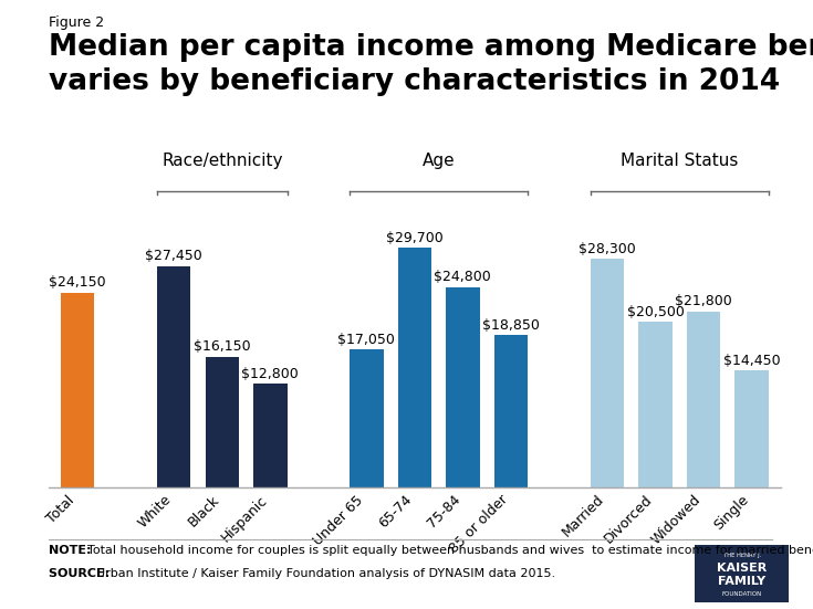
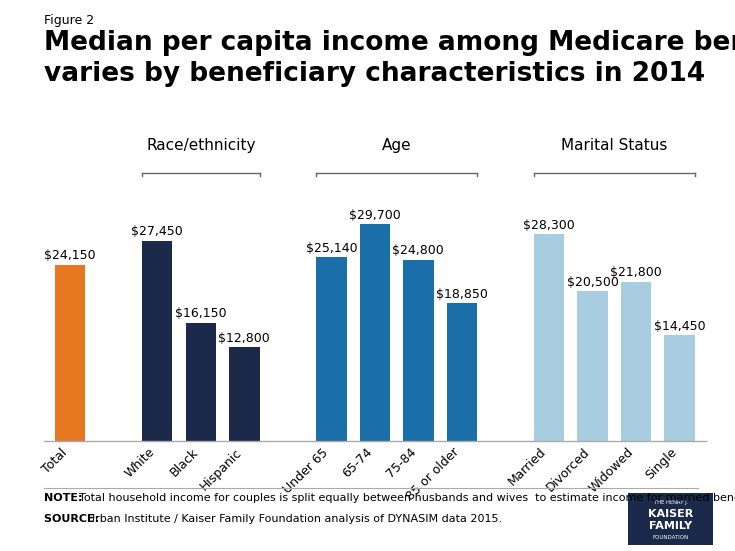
Under 65: $17,050 -> $25,140
